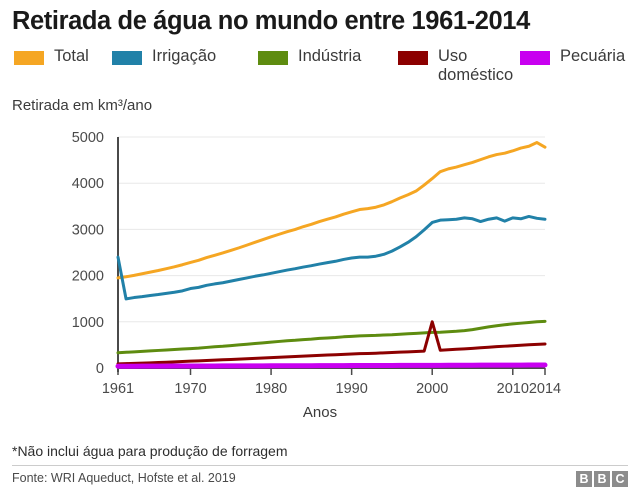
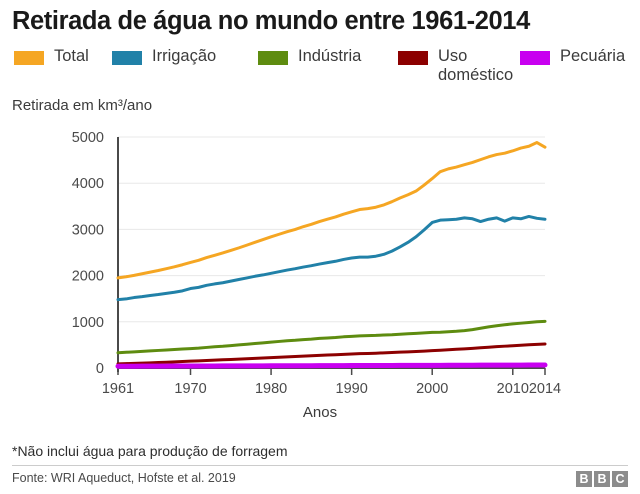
Irrigação/1961: 2400 -> 1500
Uso doméstico/2000: 1000 -> 400
